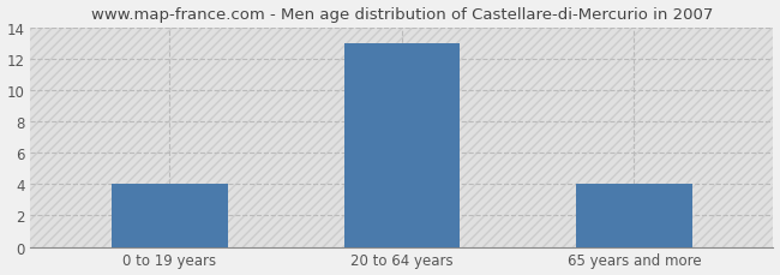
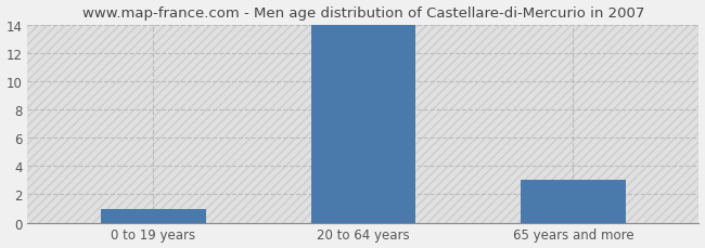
0 to 19 years: 4 -> 1
20 to 64 years: 13 -> 14
65 years and more: 4 -> 3
